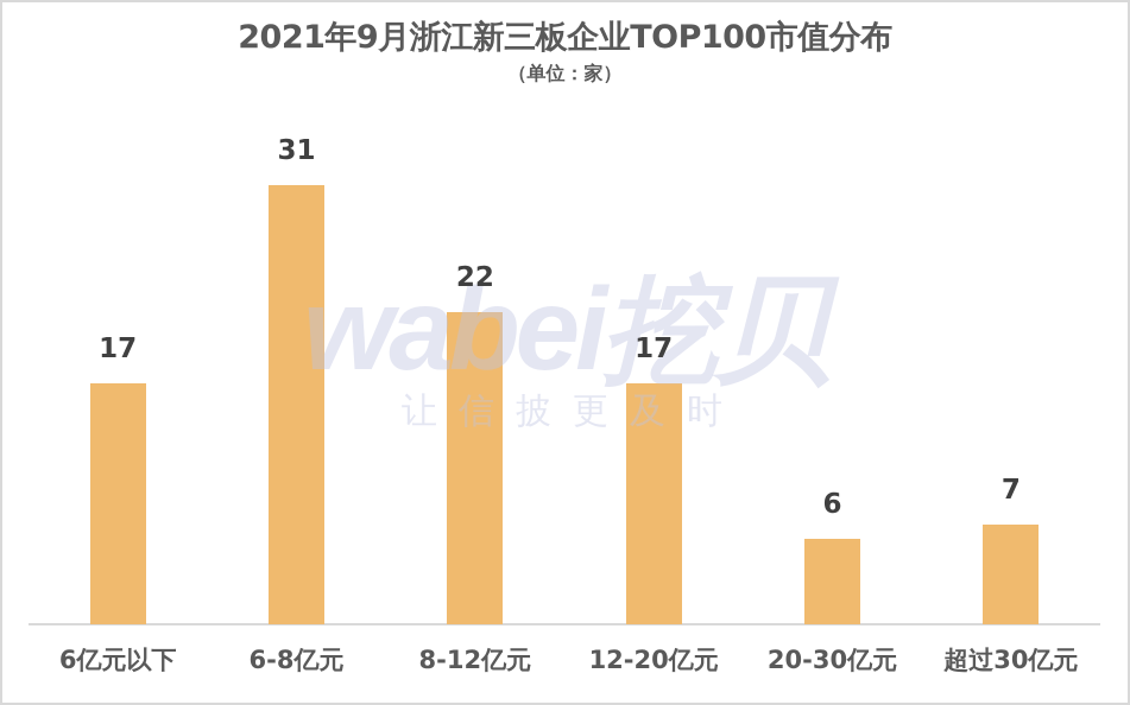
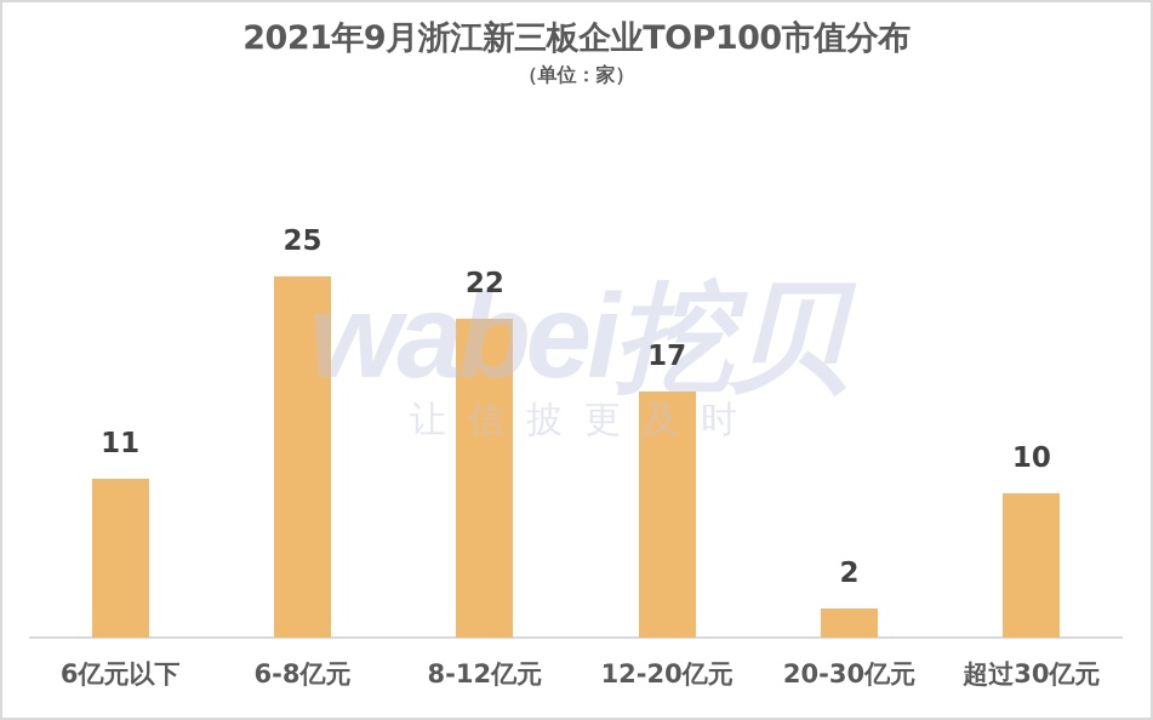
6亿元以下: 17 -> 11
6-8亿元: 31 -> 25
20-30亿元: 6 -> 2
超过30亿元: 7 -> 10
